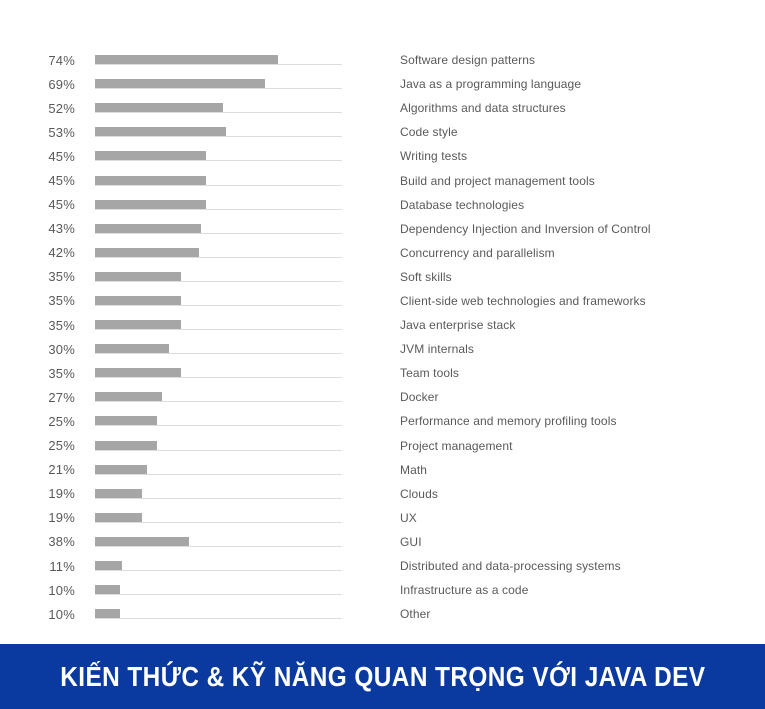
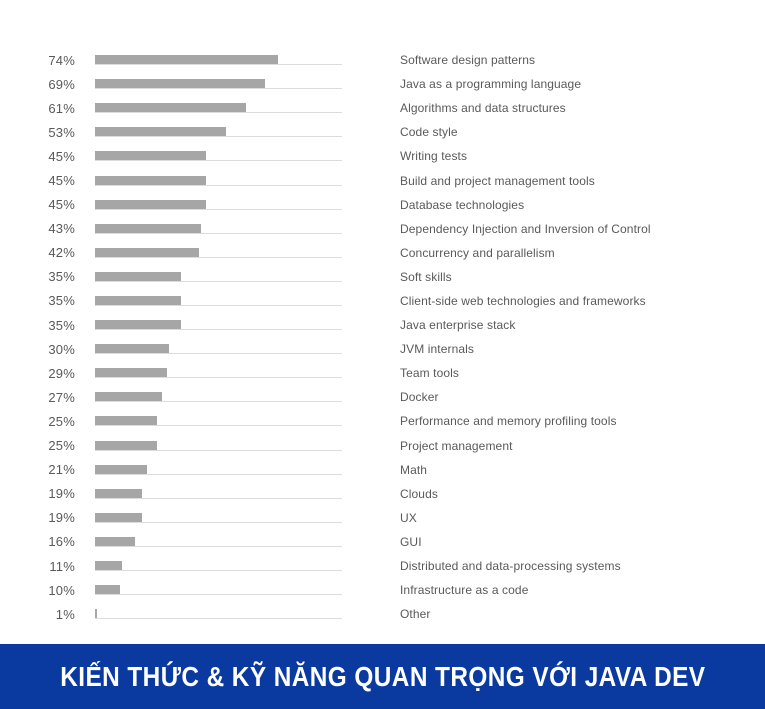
Algorithms and data structures: 52% -> 61%
Team tools: 35% -> 29%
GUI: 38% -> 16%
Other: 10% -> 1%
